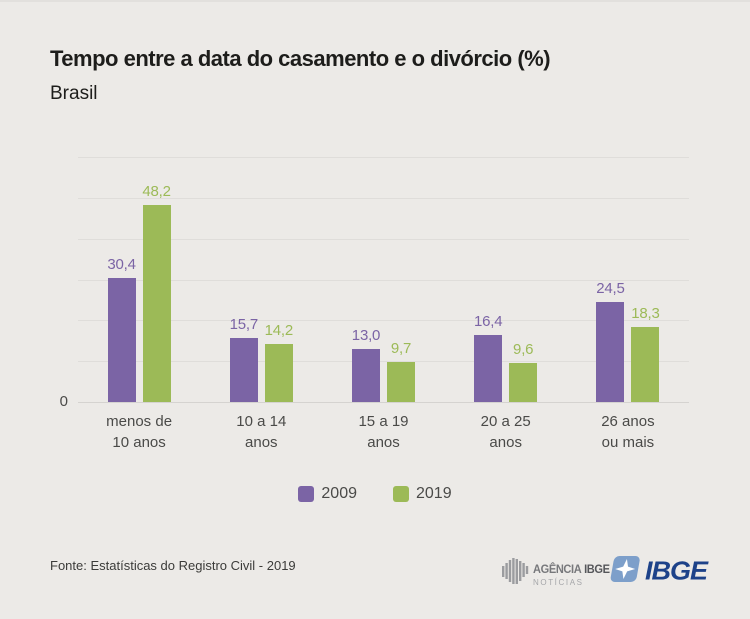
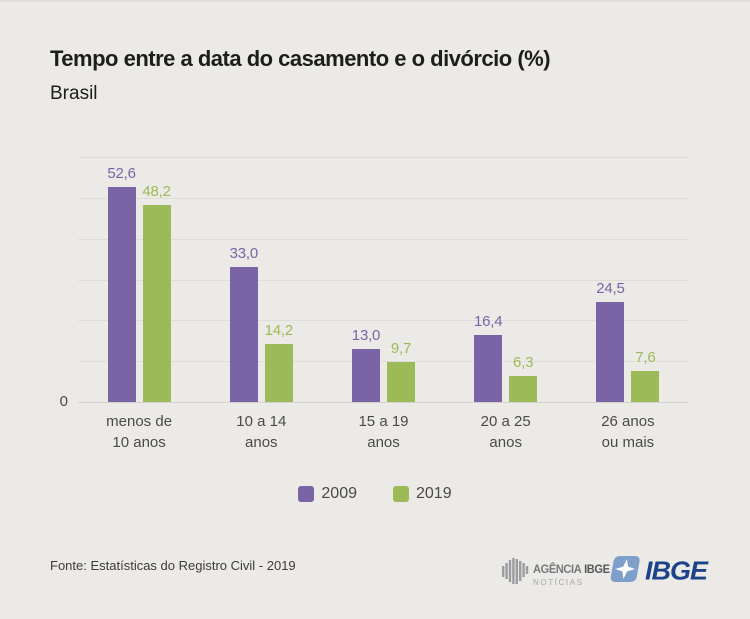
2009/menos de 10 anos: 30,4 -> 52,6
2009/10 a 14 anos: 15,7 -> 33,0
2019/20 a 25 anos: 9,6 -> 6,3
2019/26 anos ou mais: 18,3 -> 7,6
